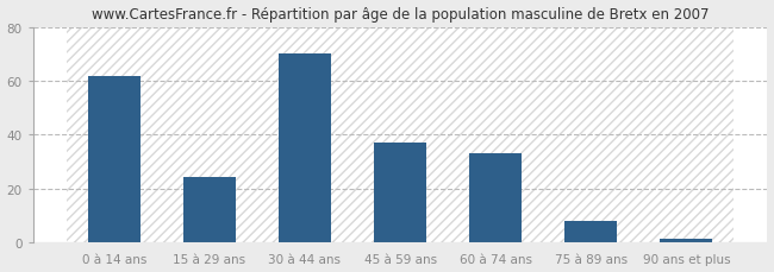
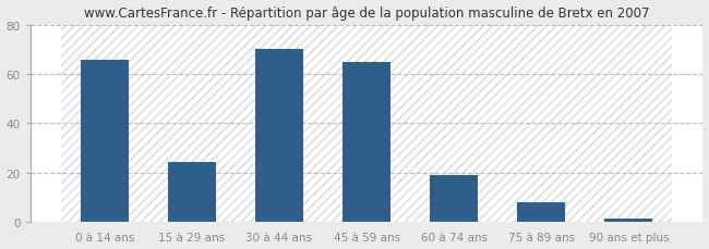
0 à 14 ans: 62 -> 66
45 à 59 ans: 37 -> 65
60 à 74 ans: 33 -> 19
